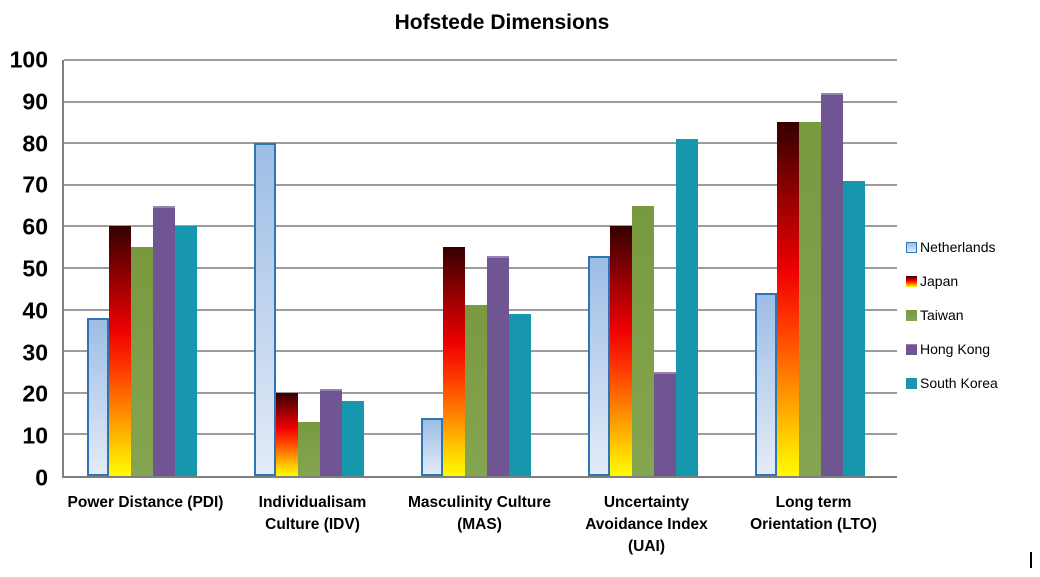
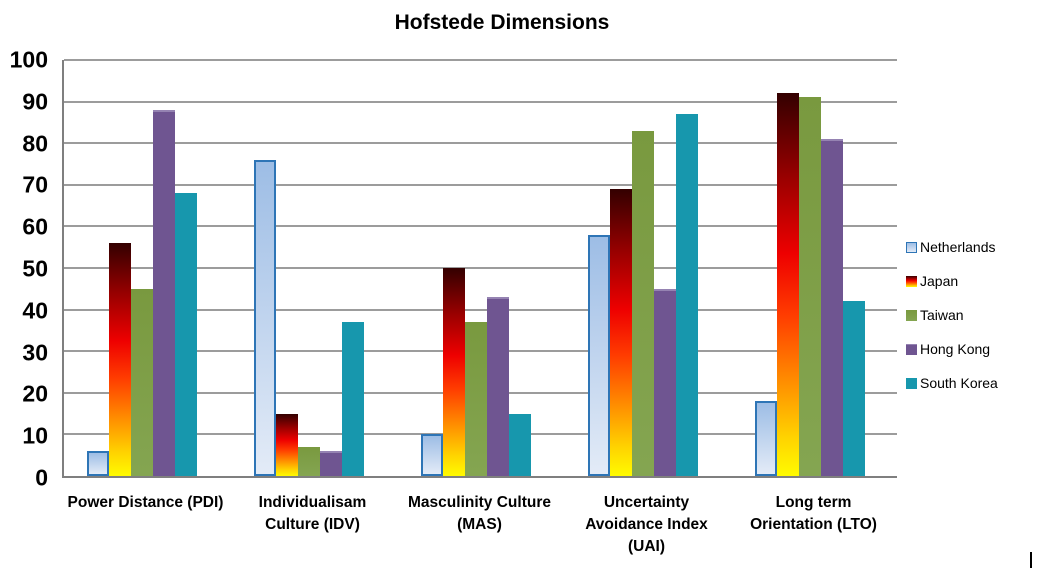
Netherlands/Power Distance (PDI): 38 -> 6
Japan/Power Distance (PDI): 60 -> 56
Taiwan/Power Distance (PDI): 55 -> 45
Hong Kong/Power Distance (PDI): 65 -> 88
South Korea/Power Distance (PDI): 60 -> 68
Netherlands/Individualisam Culture (IDV): 80 -> 76
Japan/Individualisam Culture (IDV): 20 -> 15
Taiwan/Individualisam Culture (IDV): 13 -> 7
Hong Kong/Individualisam Culture (IDV): 21 -> 6
South Korea/Individualisam Culture (IDV): 18 -> 37
Netherlands/Masculinity Culture (MAS): 14 -> 10
Japan/Masculinity Culture (MAS): 55 -> 50
Taiwan/Masculinity Culture (MAS): 41 -> 37
Hong Kong/Masculinity Culture (MAS): 53 -> 43
South Korea/Masculinity Culture (MAS): 39 -> 15
Netherlands/Uncertainty Avoidance Index (UAI): 53 -> 58
Japan/Uncertainty Avoidance Index (UAI): 60 -> 69
Taiwan/Uncertainty Avoidance Index (UAI): 65 -> 83
Hong Kong/Uncertainty Avoidance Index (UAI): 25 -> 45
South Korea/Uncertainty Avoidance Index (UAI): 81 -> 87
Netherlands/Long term Orientation (LTO): 44 -> 18
Japan/Long term Orientation (LTO): 85 -> 92
Taiwan/Long term Orientation (LTO): 85 -> 91
Hong Kong/Long term Orientation (LTO): 92 -> 81
South Korea/Long term Orientation (LTO): 71 -> 42
